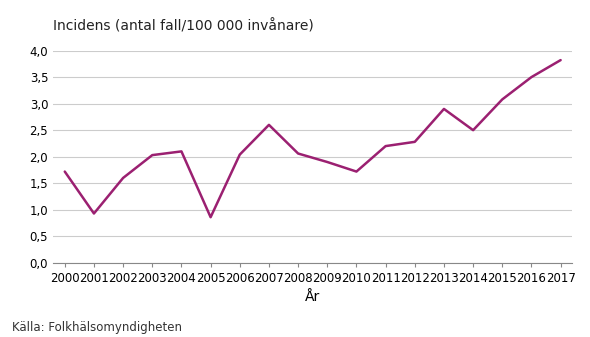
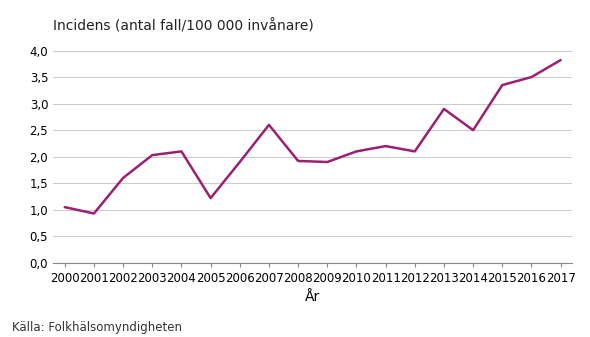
2000: 1,72 -> 1,05
2005: 0,86 -> 1,22
2006: 2,04 -> 1,90
2008: 2,06 -> 1,92
2010: 1,72 -> 2,10
2012: 2,28 -> 2,10
2015: 3,08 -> 3,35
